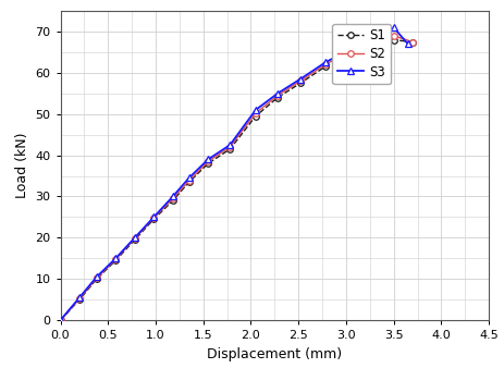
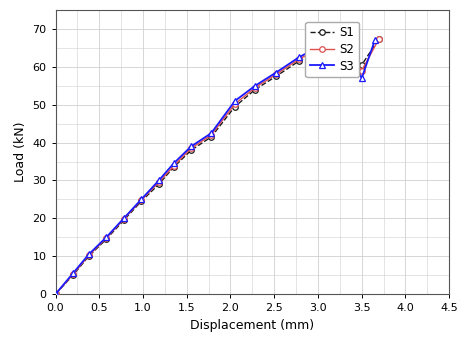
S1/3.5: 68.0 -> 60.5
S2/3.5: 69.0 -> 59.0
S3/3.5: 71.0 -> 57.0
